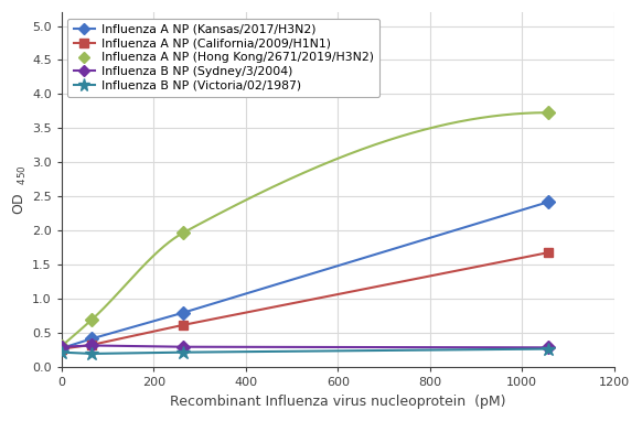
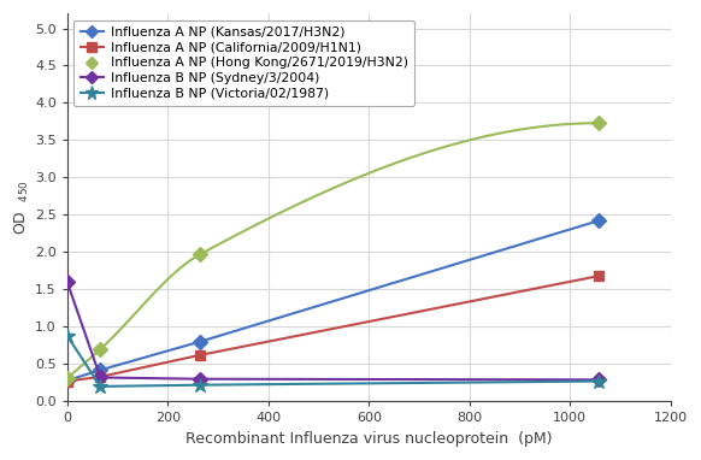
Influenza B NP (Sydney/3/2004)/0: 0.30 -> 1.60
Influenza B NP (Victoria/02/1987)/0: 0.22 -> 0.88
